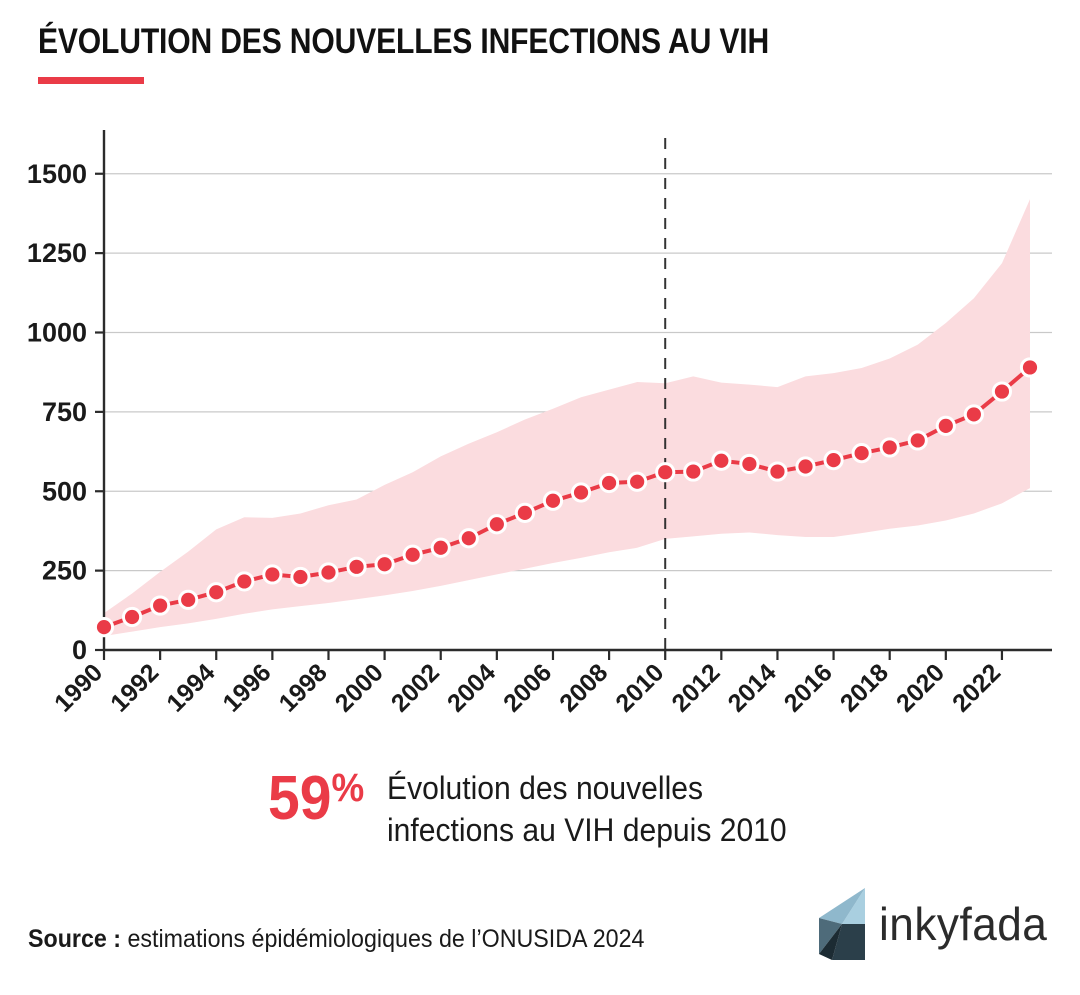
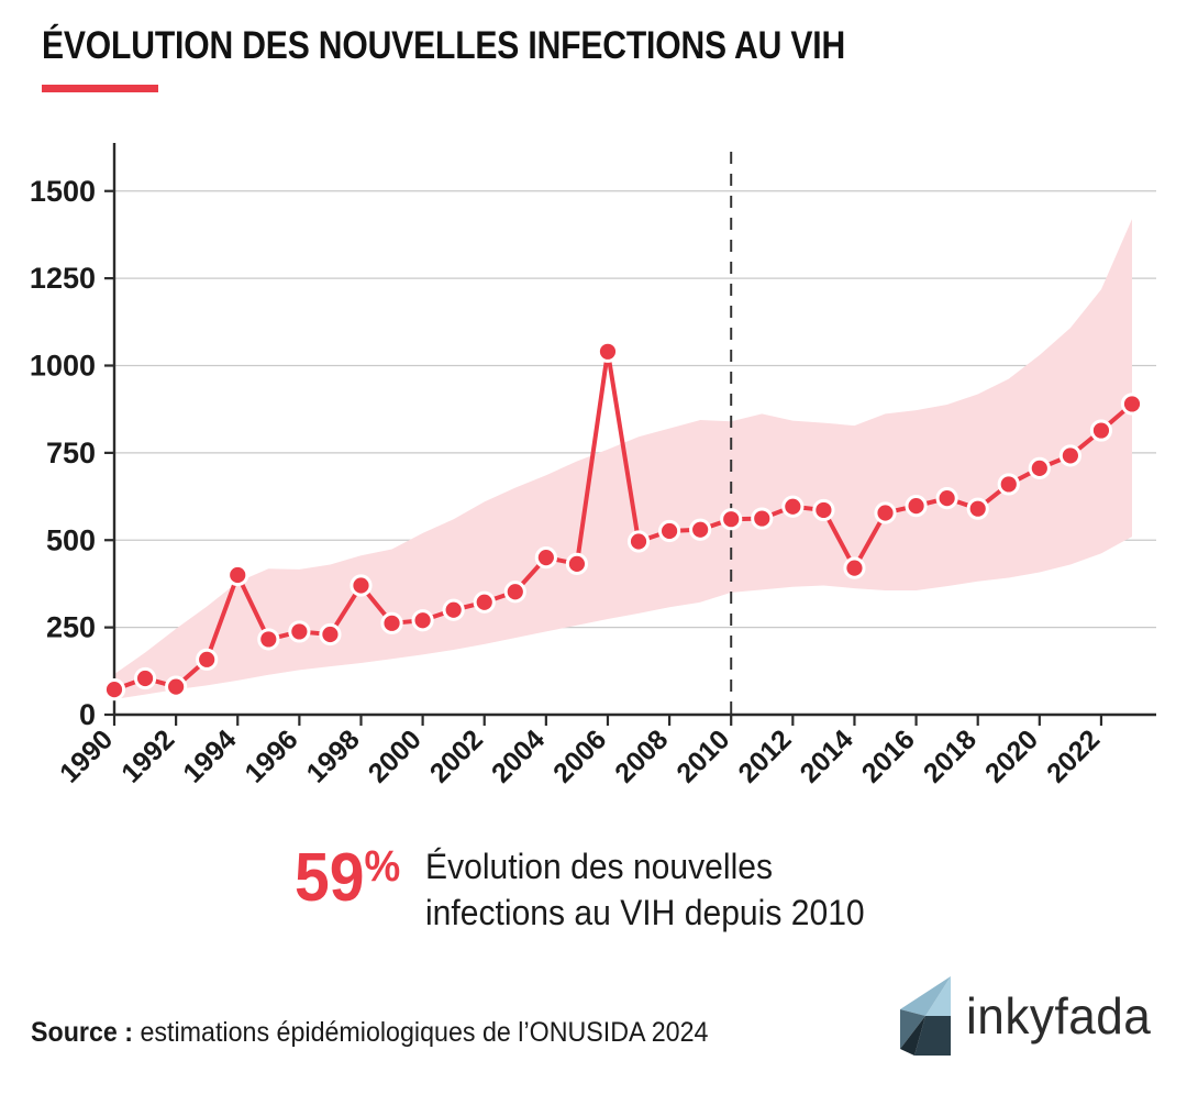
1992: 140 -> 80
1994: 180 -> 400
1998: 240 -> 370
2004: 400 -> 450
2006: 470 -> 1040
2014: 560 -> 420
2018: 640 -> 590
